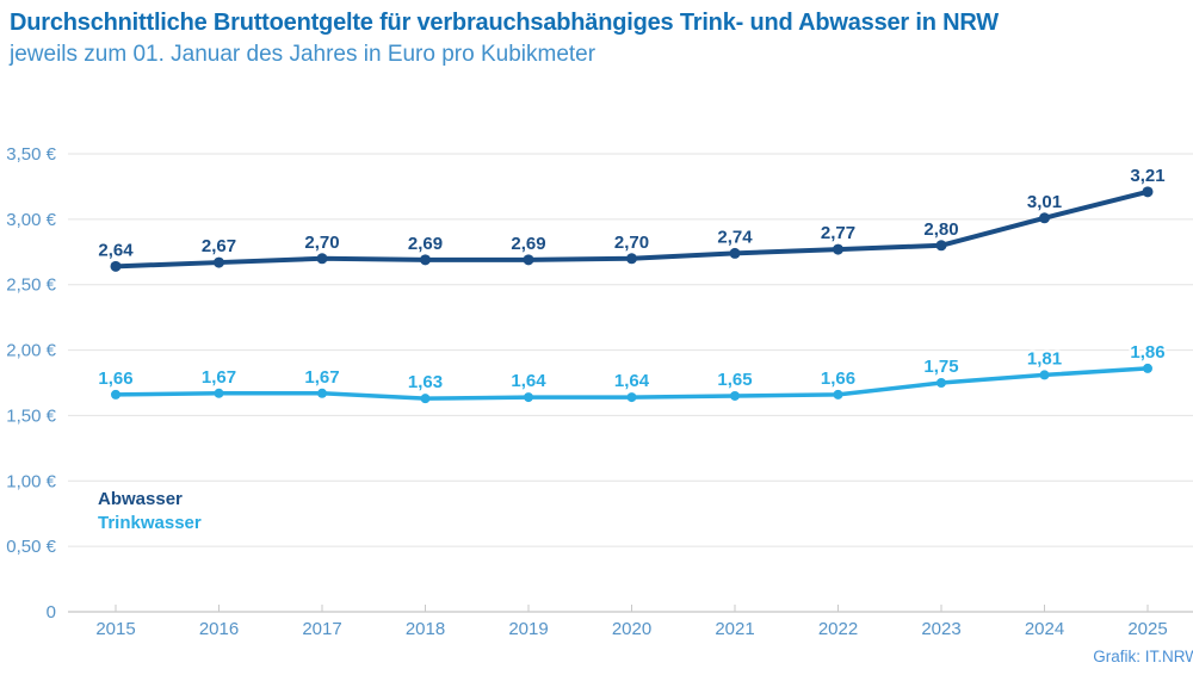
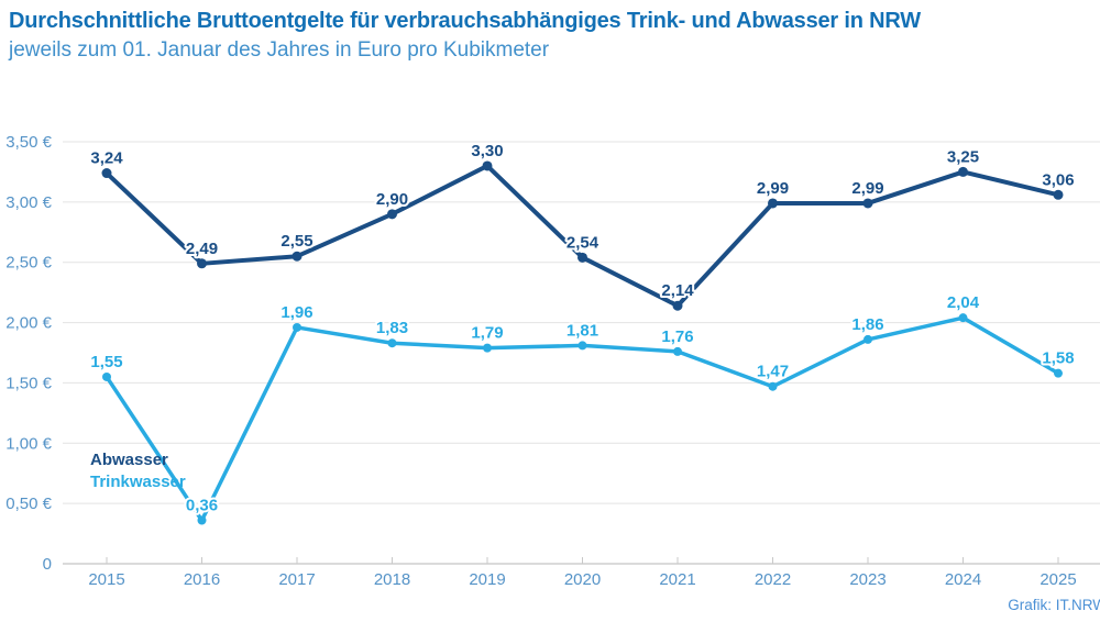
Abwasser/2015: 2,64 -> 3,24
Trinkwasser/2015: 1,66 -> 1,55
Abwasser/2016: 2,67 -> 2,49
Trinkwasser/2016: 1,67 -> 0,36
Abwasser/2017: 2,70 -> 2,55
Trinkwasser/2017: 1,67 -> 1,96
Abwasser/2018: 2,69 -> 2,90
Trinkwasser/2018: 1,63 -> 1,83
Abwasser/2019: 2,69 -> 3,30
Trinkwasser/2019: 1,64 -> 1,79
Abwasser/2020: 2,70 -> 2,54
Trinkwasser/2020: 1,64 -> 1,81
Abwasser/2021: 2,74 -> 2,14
Trinkwasser/2021: 1,65 -> 1,76
Abwasser/2022: 2,77 -> 2,99
Trinkwasser/2022: 1,66 -> 1,47
Abwasser/2023: 2,80 -> 2,99
Trinkwasser/2023: 1,75 -> 1,86
Abwasser/2024: 3,01 -> 3,25
Trinkwasser/2024: 1,81 -> 2,04
Abwasser/2025: 3,21 -> 3,06
Trinkwasser/2025: 1,86 -> 1,58
